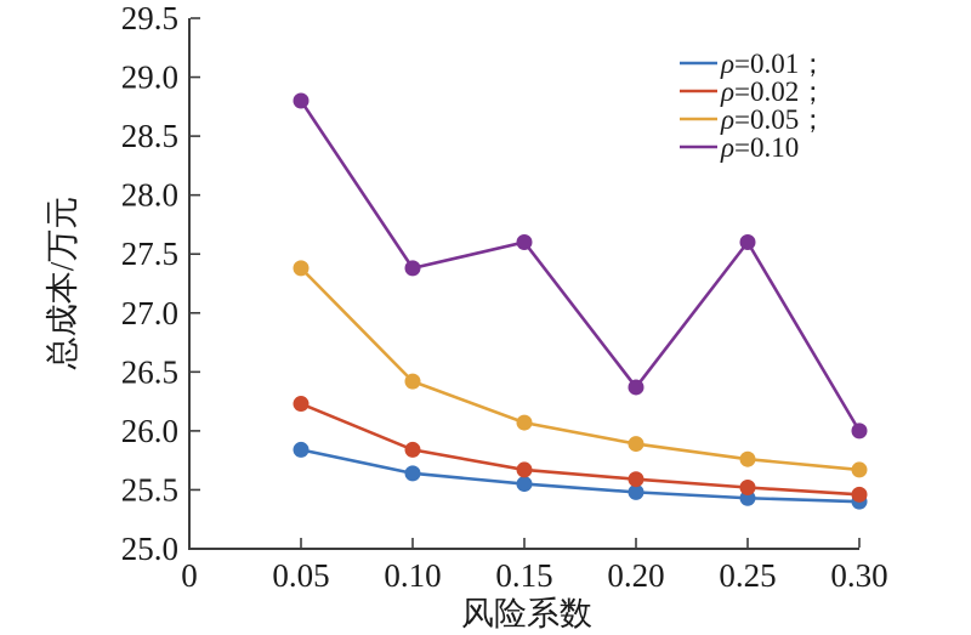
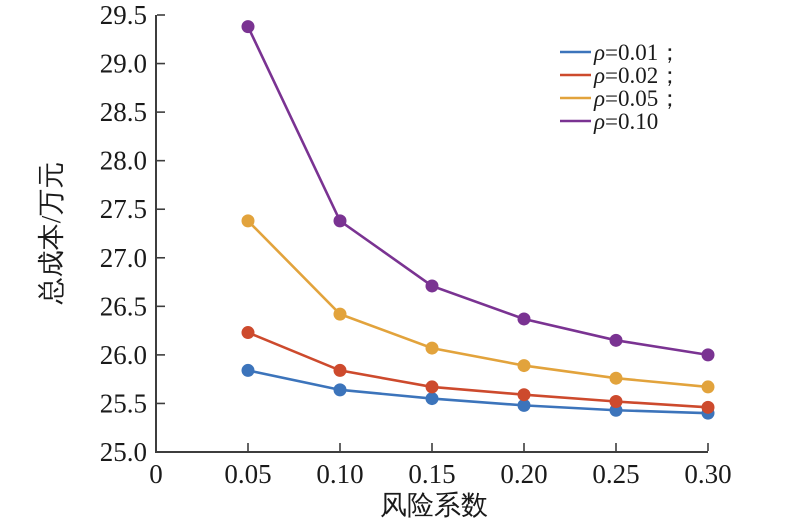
ρ=0.10/0.05: 28.8 -> 29.4
ρ=0.10/0.15: 27.6 -> 26.7
ρ=0.10/0.25: 27.6 -> 26.1
